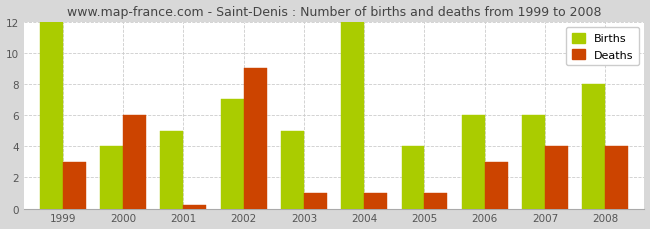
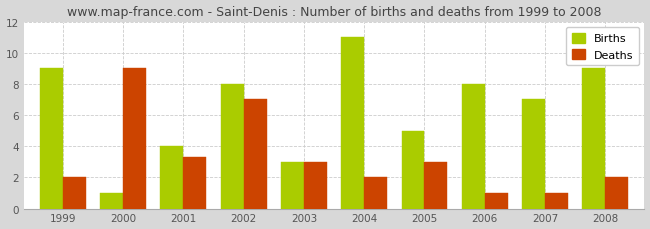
Births/1999: 12 -> 9
Deaths/1999: 3.0 -> 2.0
Births/2000: 4 -> 1
Deaths/2000: 6.0 -> 9.0
Births/2001: 5 -> 4
Deaths/2001: 0.2 -> 3.3
Births/2002: 7 -> 8
Deaths/2002: 9.0 -> 7.0
Births/2003: 5 -> 3
Deaths/2003: 1.0 -> 3.0
Births/2004: 12 -> 11
Deaths/2004: 1.0 -> 2.0
Births/2005: 4 -> 5
Deaths/2005: 1.0 -> 3.0
Births/2006: 6 -> 8
Deaths/2006: 3.0 -> 1.0
Births/2007: 6 -> 7
Deaths/2007: 4.0 -> 1.0
Births/2008: 8 -> 9
Deaths/2008: 4.0 -> 2.0
